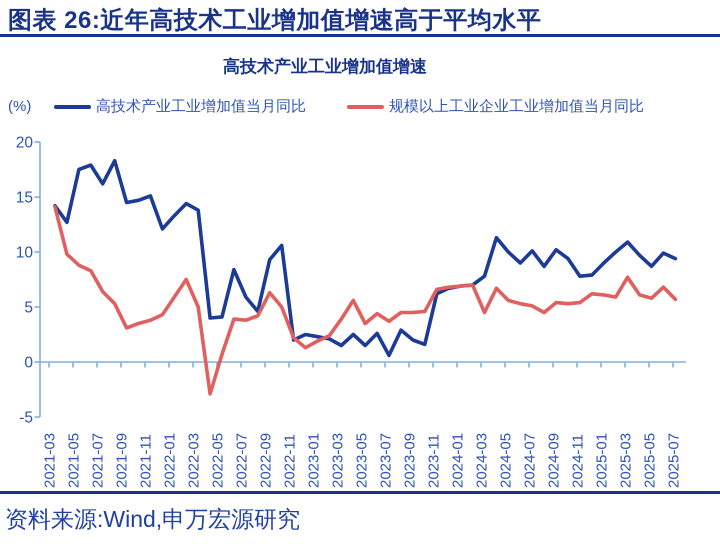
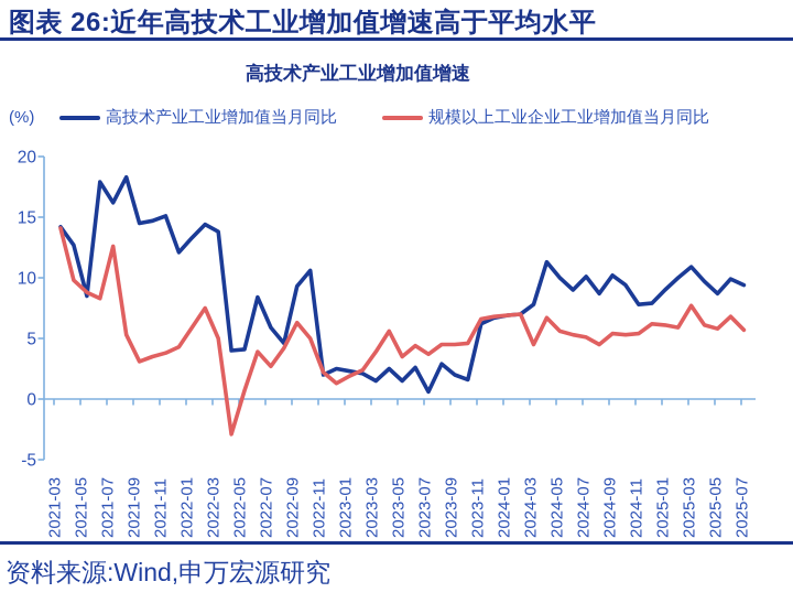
高技术产业工业增加值当月同比/2021-05: 17.5 -> 8.5
规模以上工业企业工业增加值当月同比/2021-07: 6.4 -> 12.6
规模以上工业企业工业增加值当月同比/2022-07: 3.8 -> 2.7
